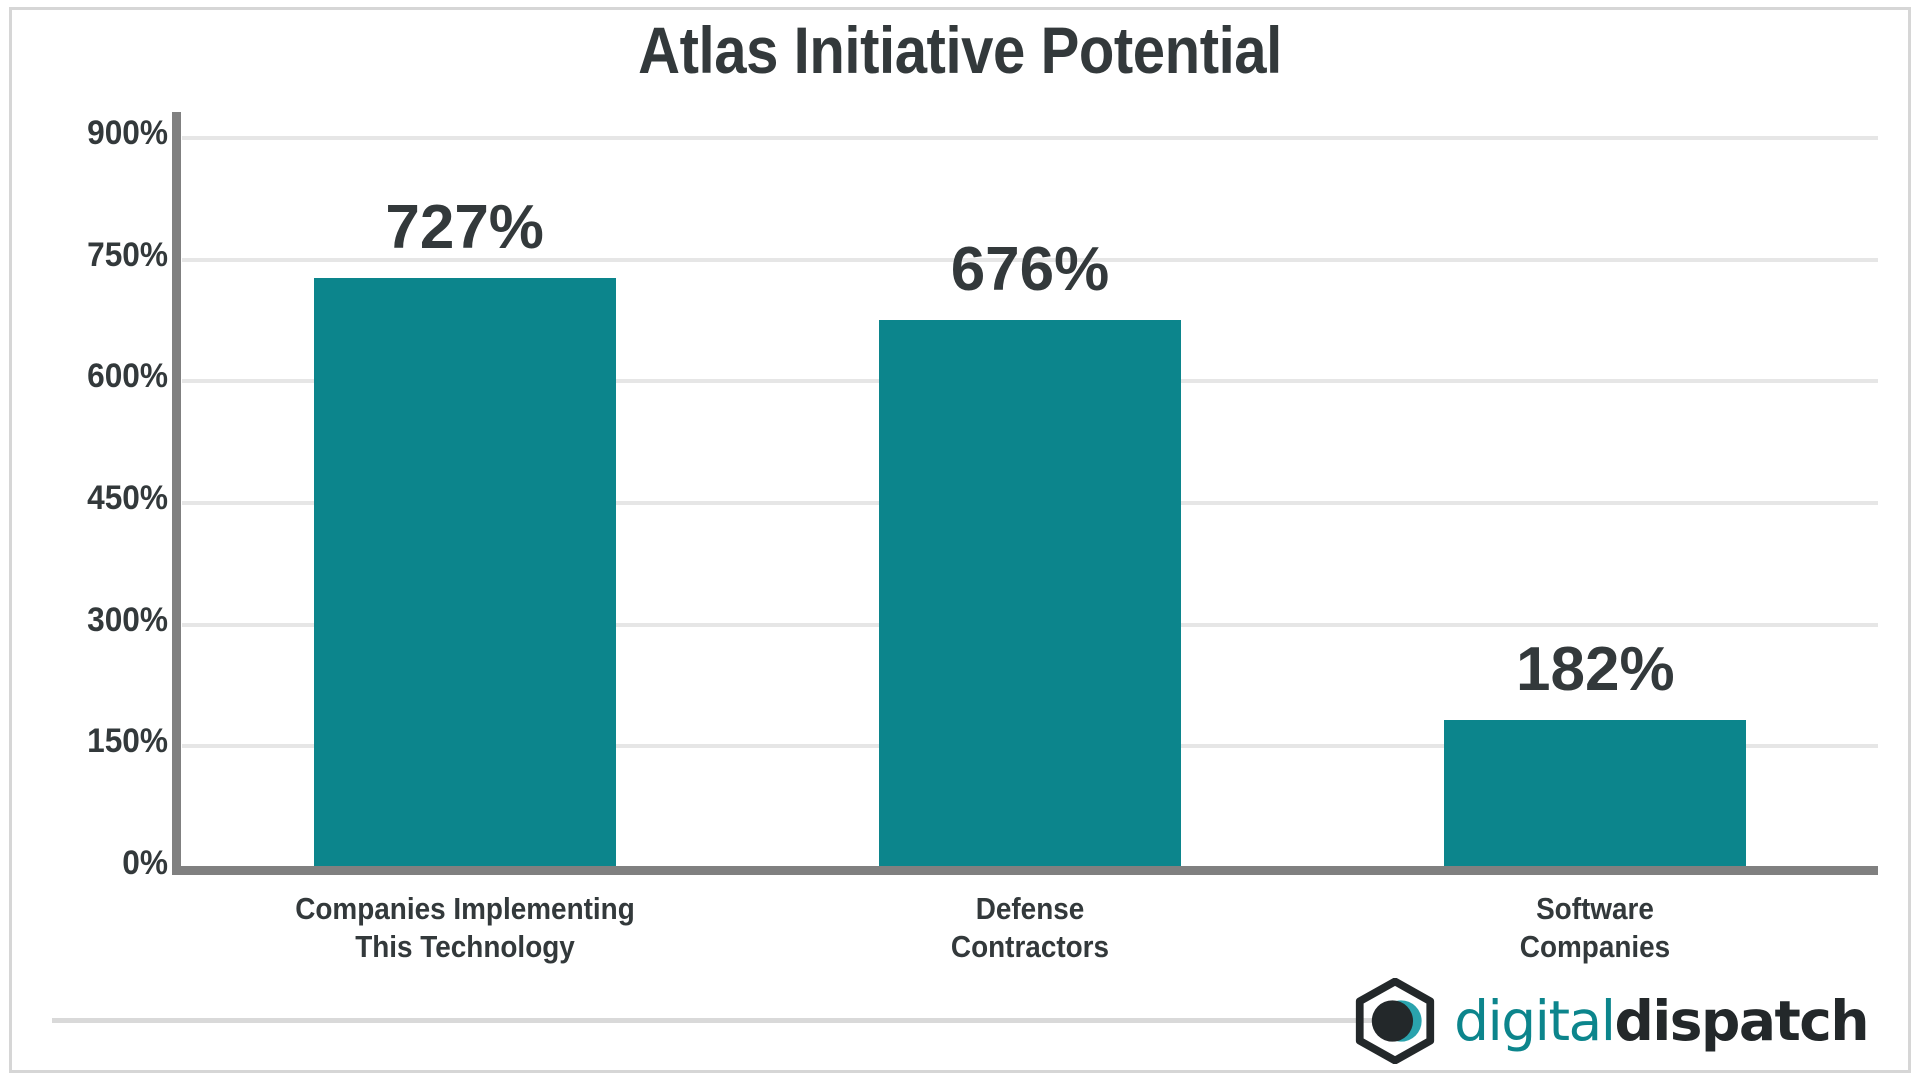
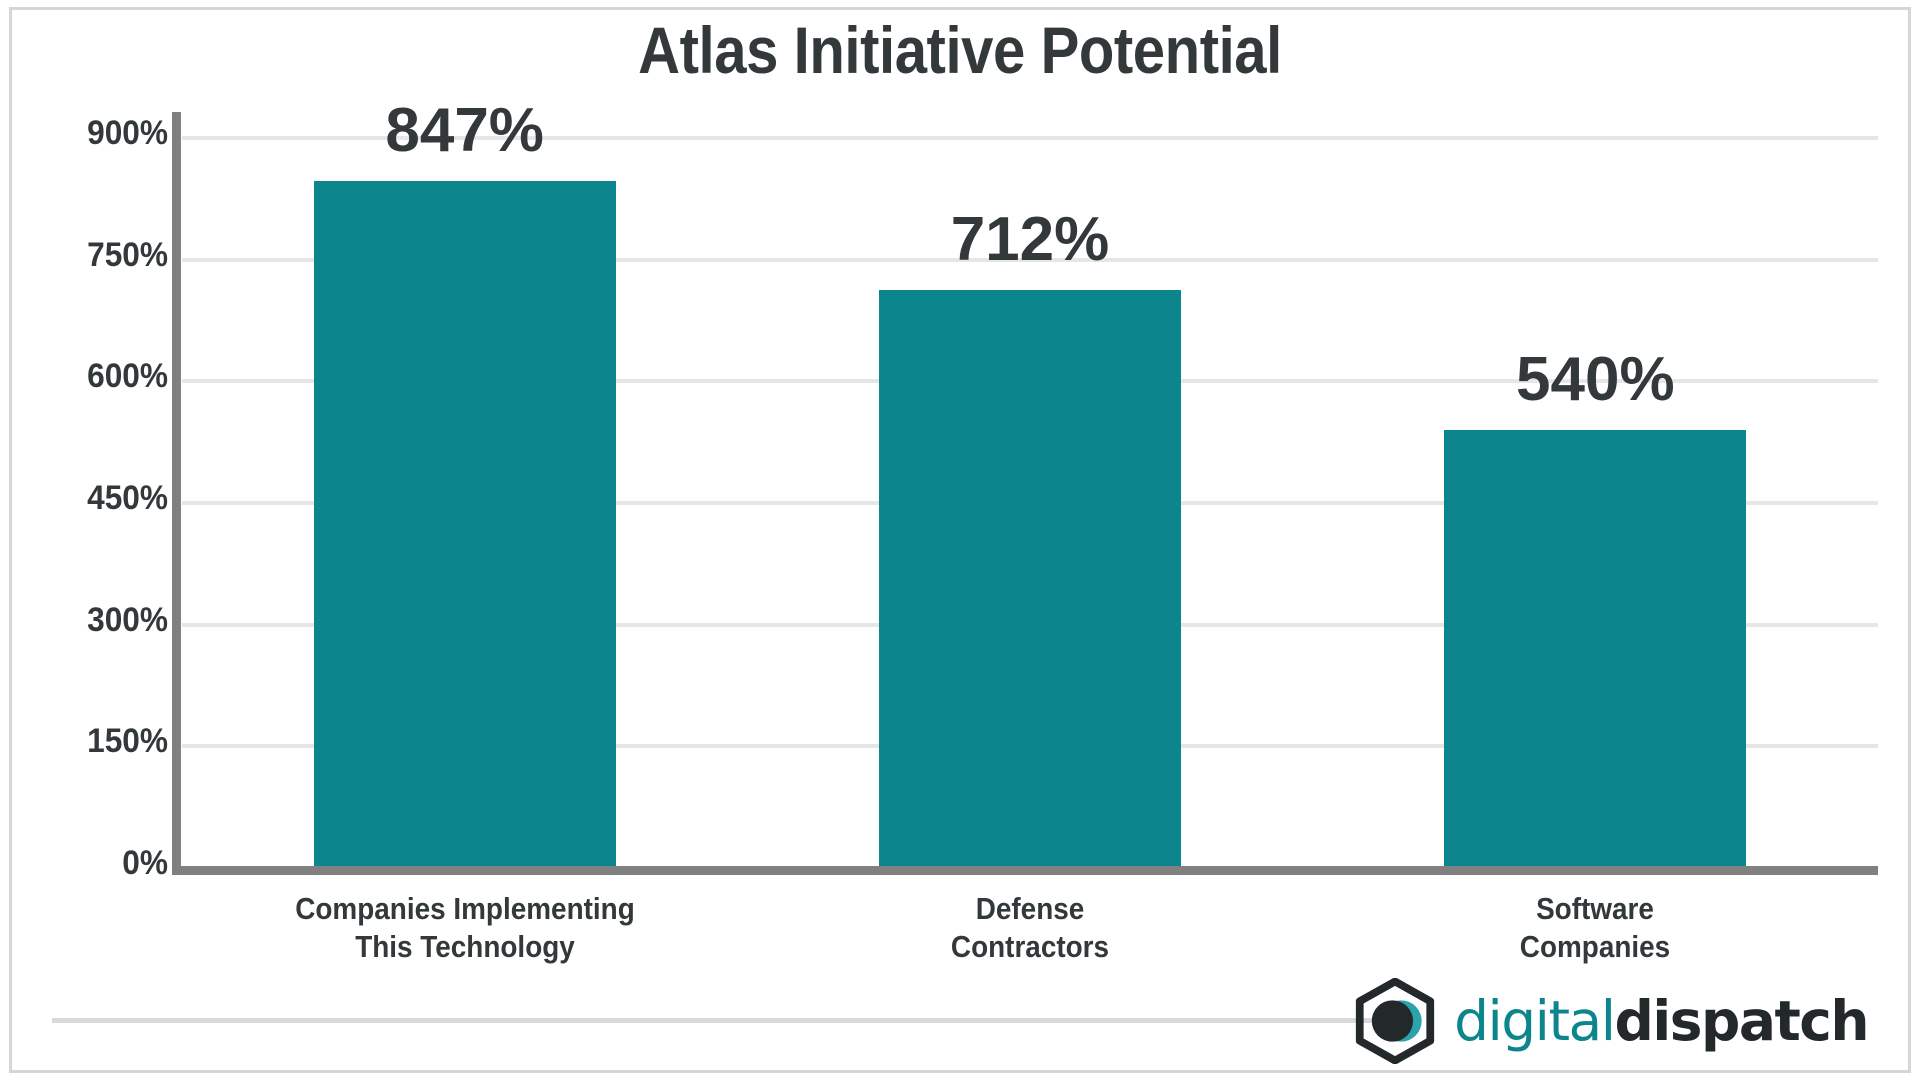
Companies Implementing This Technology: 727% -> 847%
Defense Contractors: 676% -> 712%
Software Companies: 182% -> 540%
